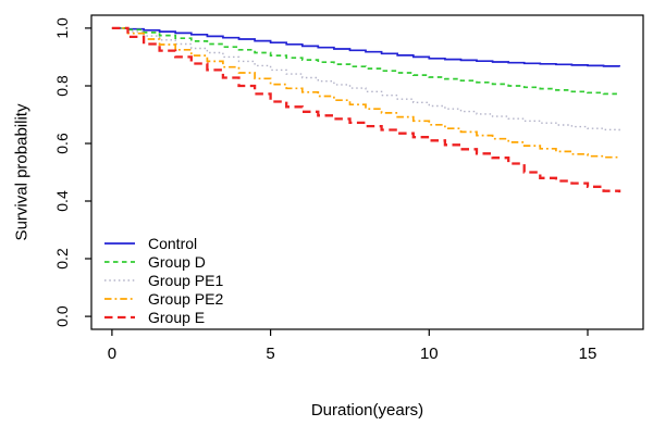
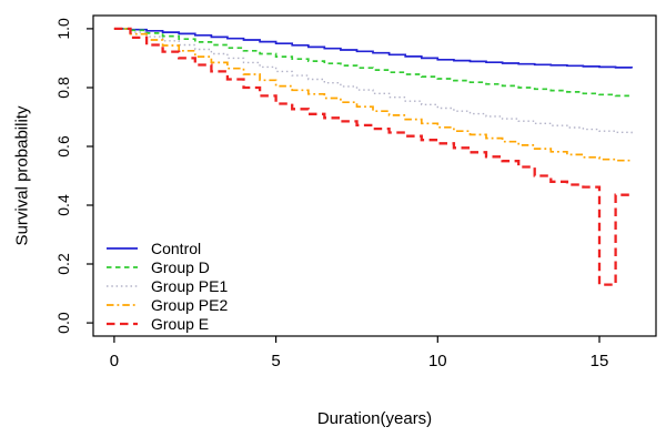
Group E/15: 0.45 -> 0.13
